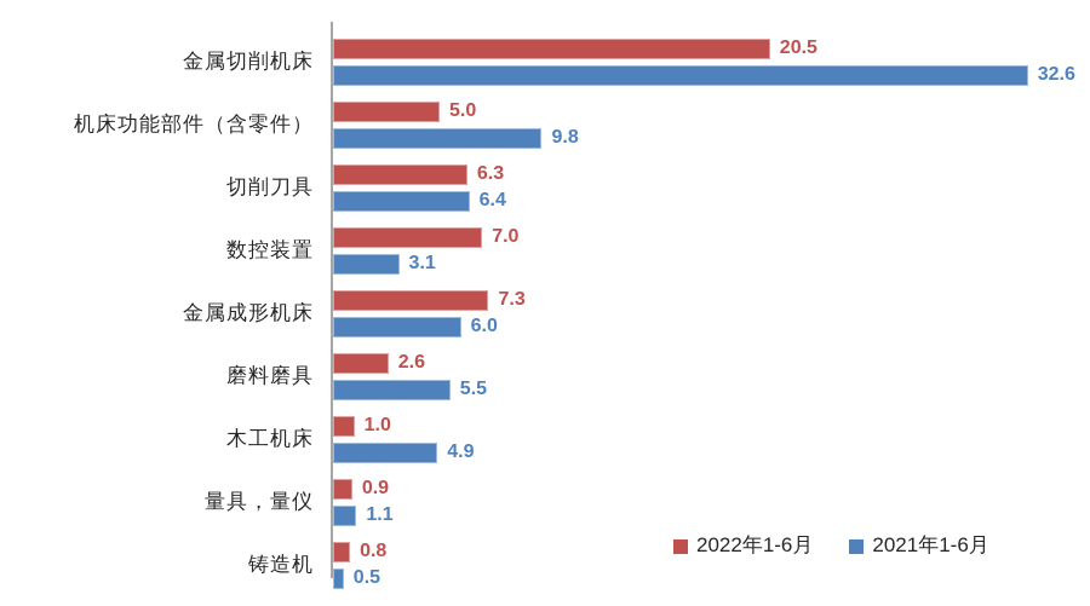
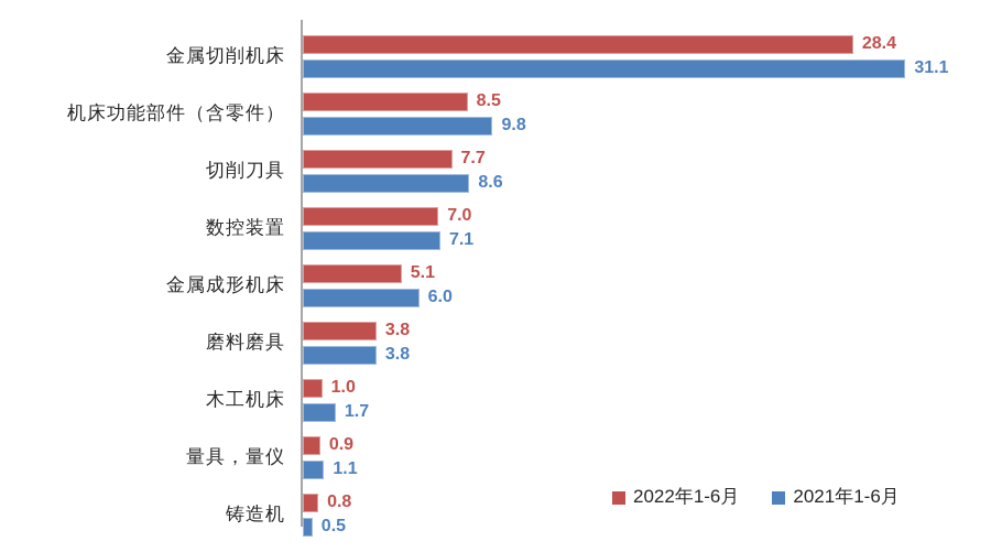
2022年1-6月/金属切削机床: 20.5 -> 28.4
2021年1-6月/金属切削机床: 32.6 -> 31.1
2022年1-6月/机床功能部件（含零件）: 5.0 -> 8.5
2022年1-6月/切削刀具: 6.3 -> 7.7
2021年1-6月/切削刀具: 6.4 -> 8.6
2021年1-6月/数控装置: 3.1 -> 7.1
2022年1-6月/金属成形机床: 7.3 -> 5.1
2022年1-6月/磨料磨具: 2.6 -> 3.8
2021年1-6月/磨料磨具: 5.5 -> 3.8
2021年1-6月/木工机床: 4.9 -> 1.7
